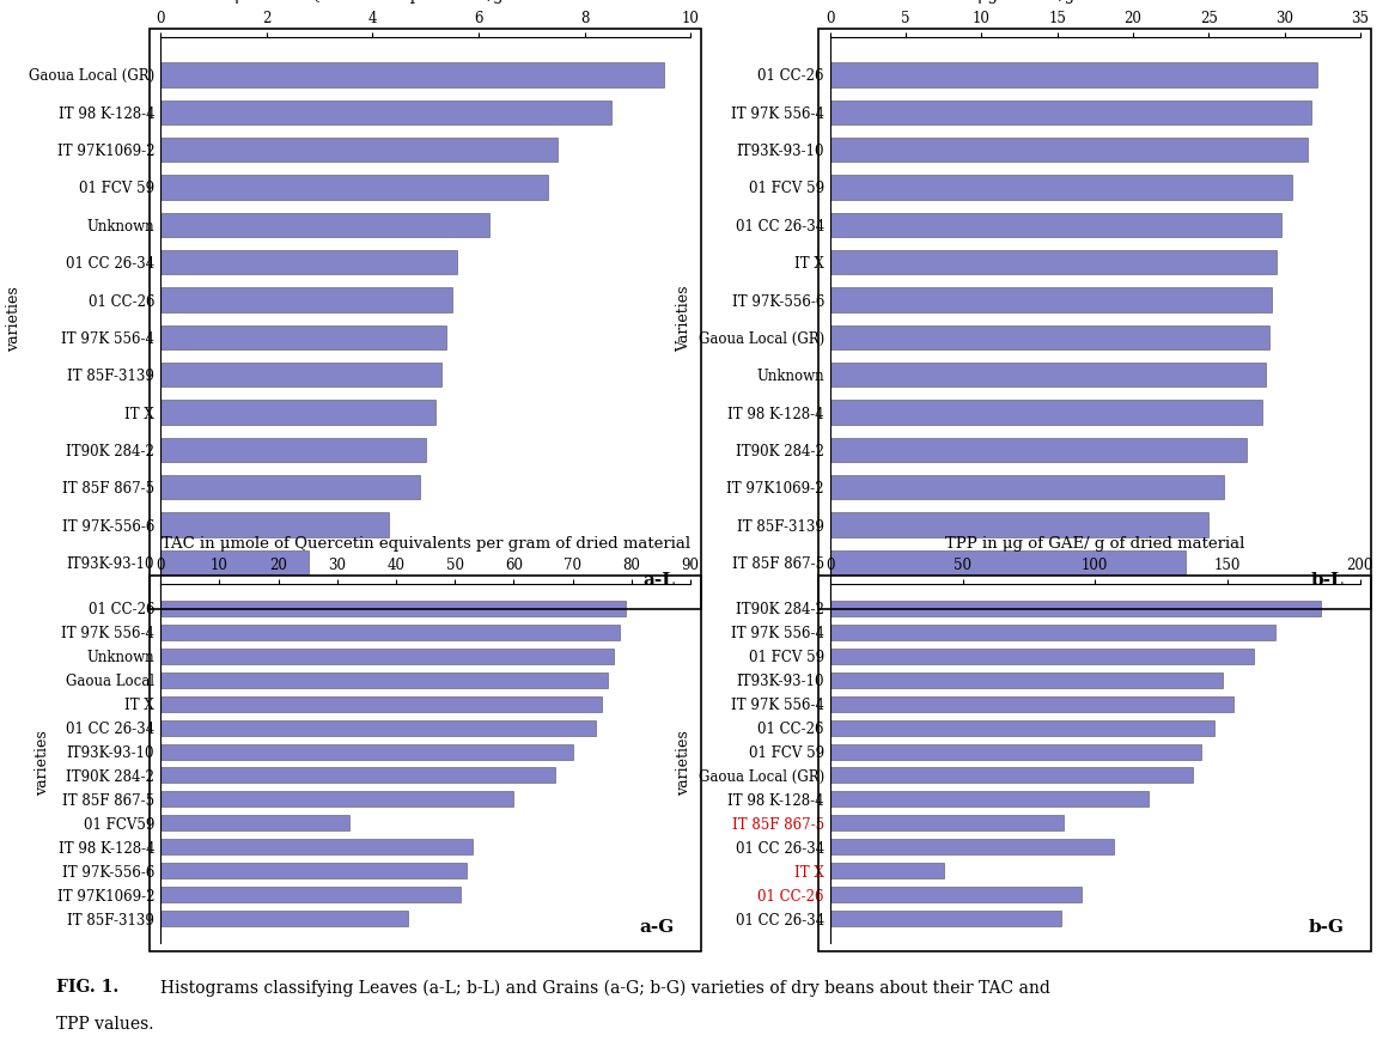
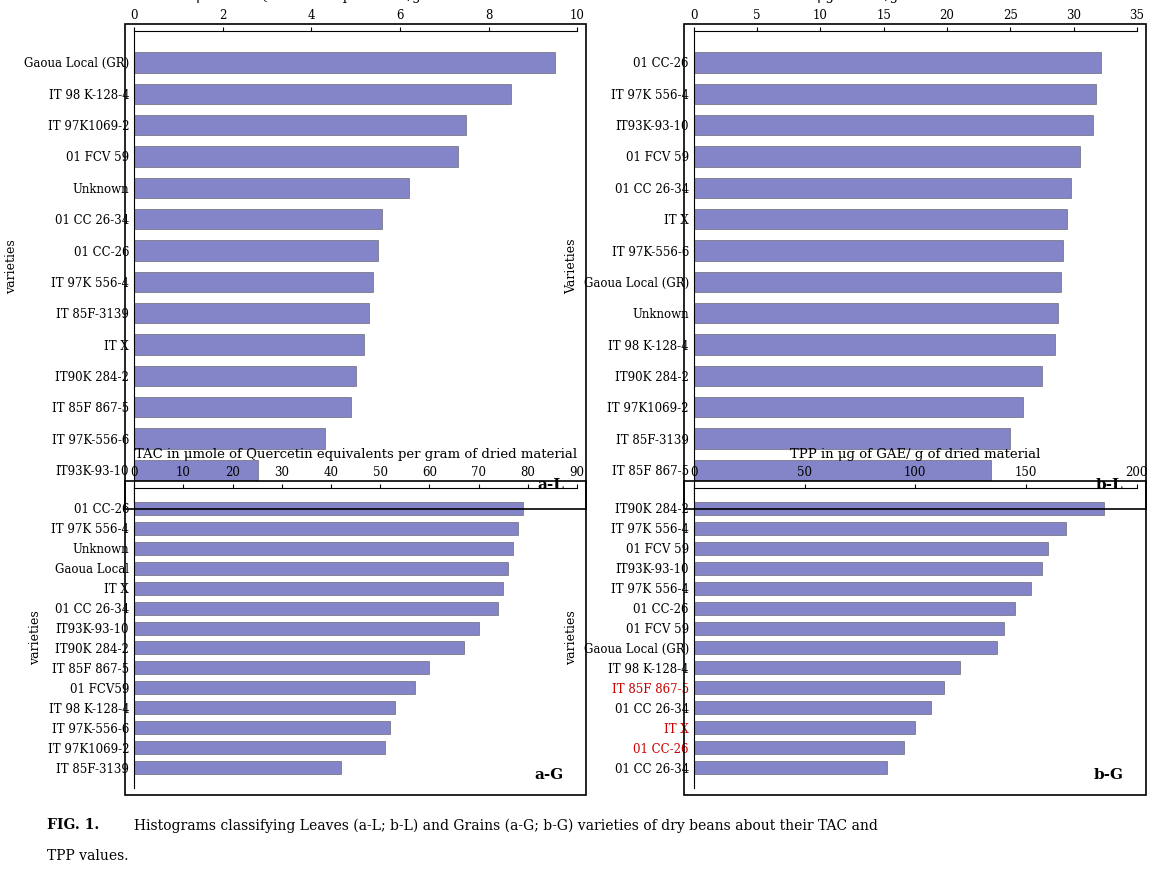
01 FCV59: 32 -> 57
TPP in μg of GAE/ g of dried material/IT93K-93-10: 148 -> 157
TPP in μg of GAE/ g of dried material/IT 85F 867-5: 88 -> 113
TPP in μg of GAE/ g of dried material/IT X: 43 -> 100
